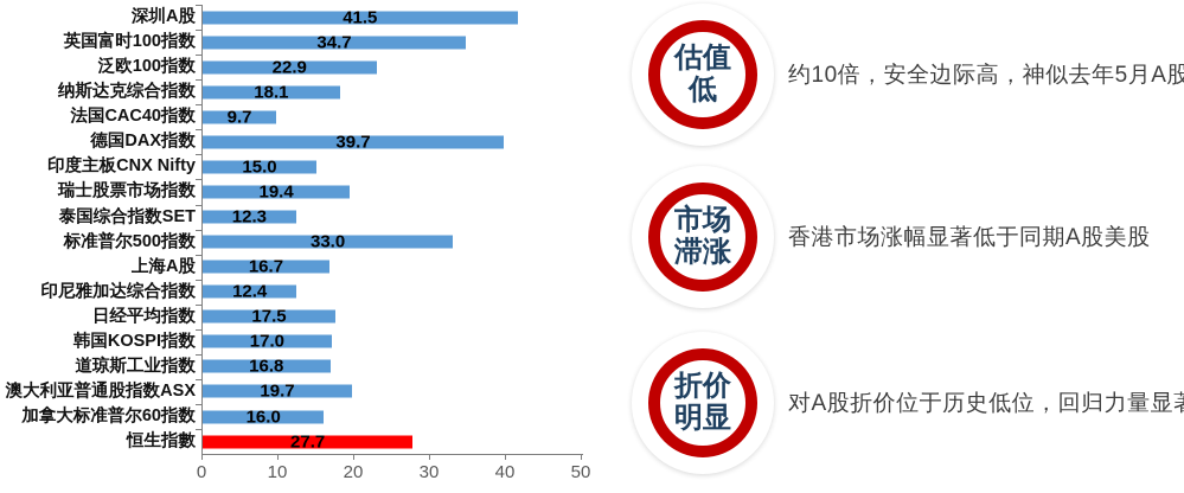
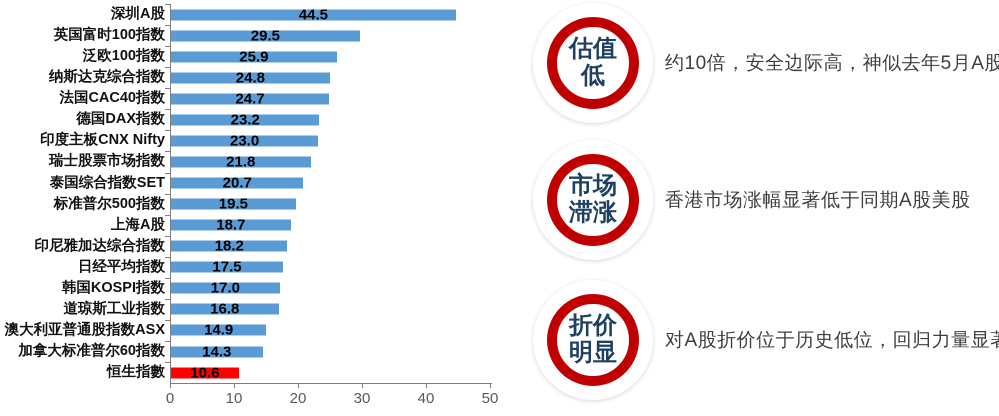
深圳A股: 41.5 -> 44.5
英国富时100指数: 34.7 -> 29.5
泛欧100指数: 22.9 -> 25.9
纳斯达克综合指数: 18.1 -> 24.8
法国CAC40指数: 9.7 -> 24.7
德国DAX指数: 39.7 -> 23.2
印度主板CNX Nifty: 15.0 -> 23.0
瑞士股票市场指数: 19.4 -> 21.8
泰国综合指数SET: 12.3 -> 20.7
标准普尔500指数: 33.0 -> 19.5
上海A股: 16.7 -> 18.7
印尼雅加达综合指数: 12.4 -> 18.2
澳大利亚普通股指数ASX: 19.7 -> 14.9
加拿大标准普尔60指数: 16.0 -> 14.3
恒生指數: 27.7 -> 10.6
